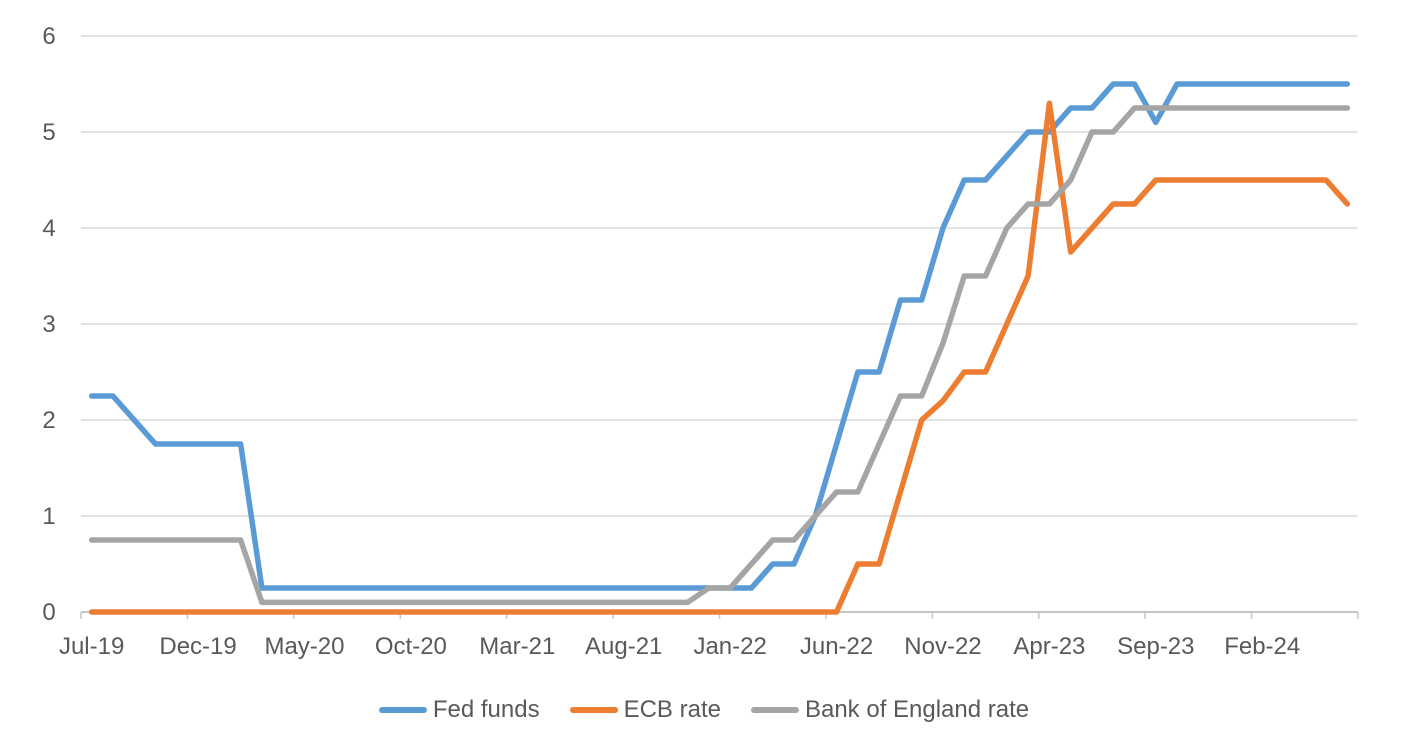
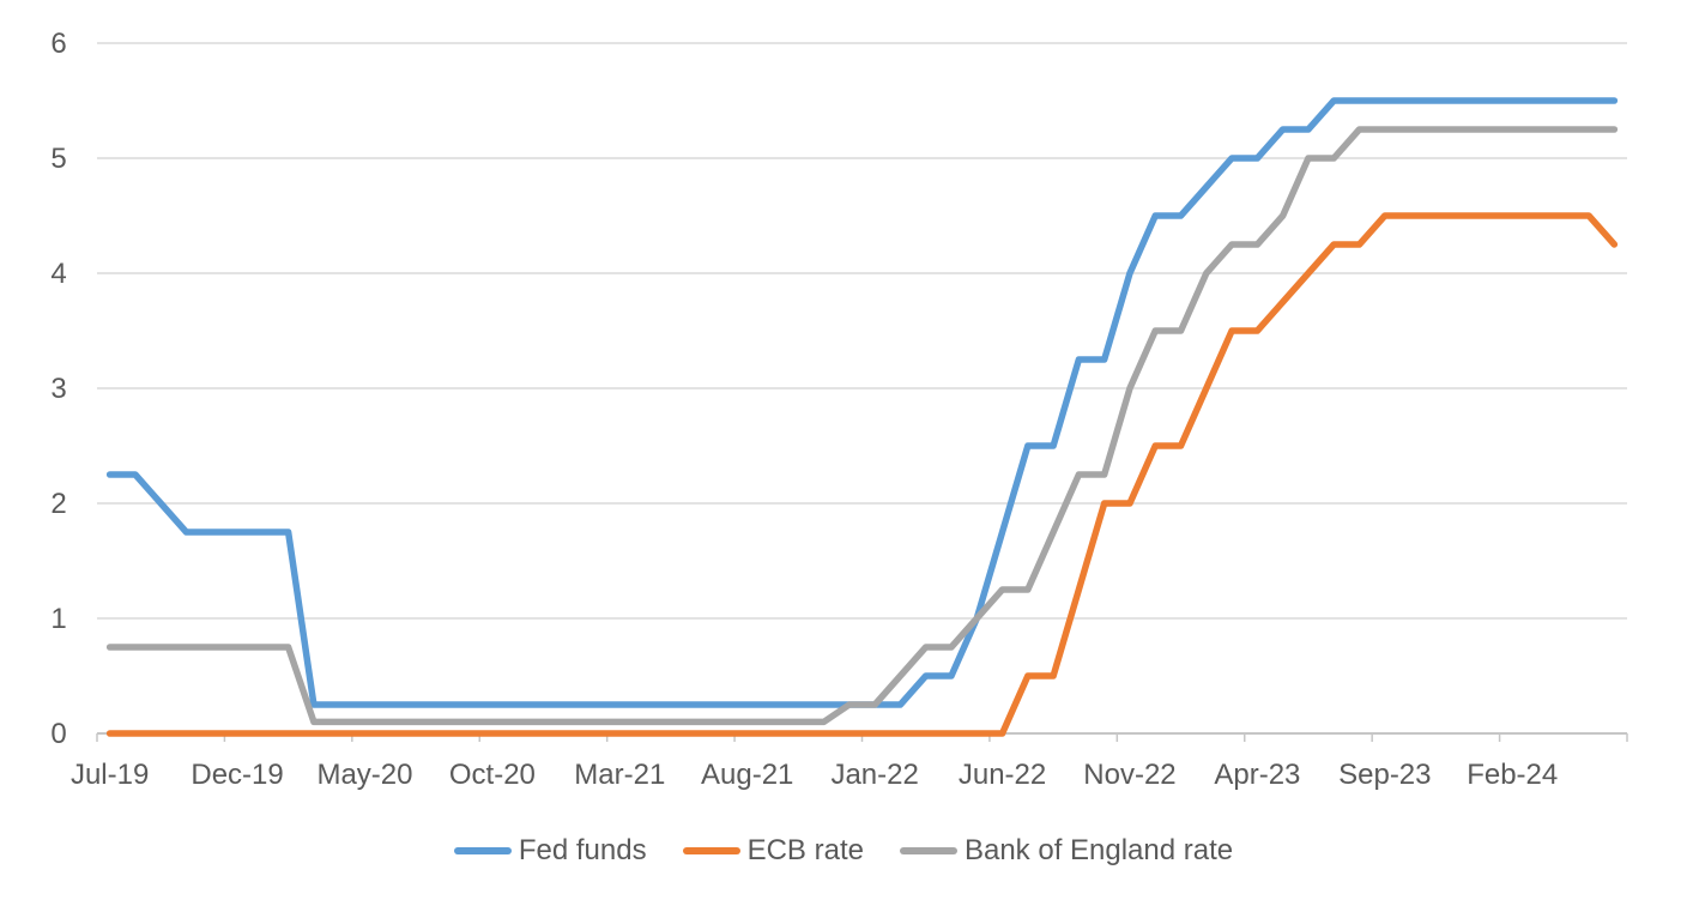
ECB rate/Nov-22: 2.2 -> 2.0
Bank of England rate/Nov-22: 2.8 -> 3.0
ECB rate/Apr-23: 5.3 -> 3.5
Fed funds/Sep-23: 5.1 -> 5.5
